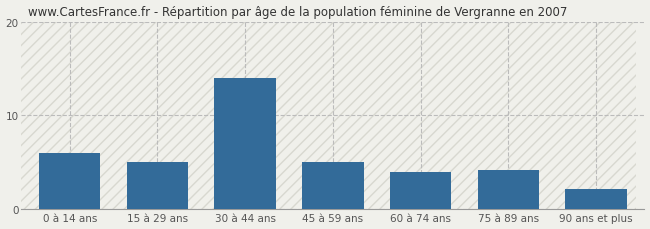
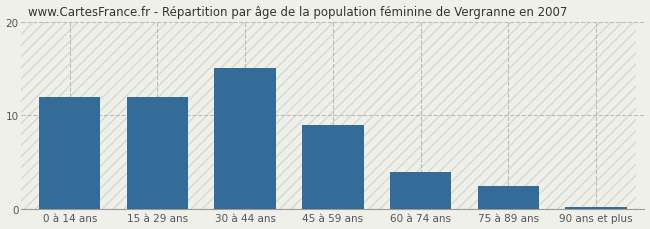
0 à 14 ans: 6.0 -> 12.0
15 à 29 ans: 5.0 -> 12.0
30 à 44 ans: 14.0 -> 15.0
45 à 59 ans: 5.0 -> 9.0
75 à 89 ans: 4.2 -> 2.5
90 ans et plus: 2.2 -> 0.2
